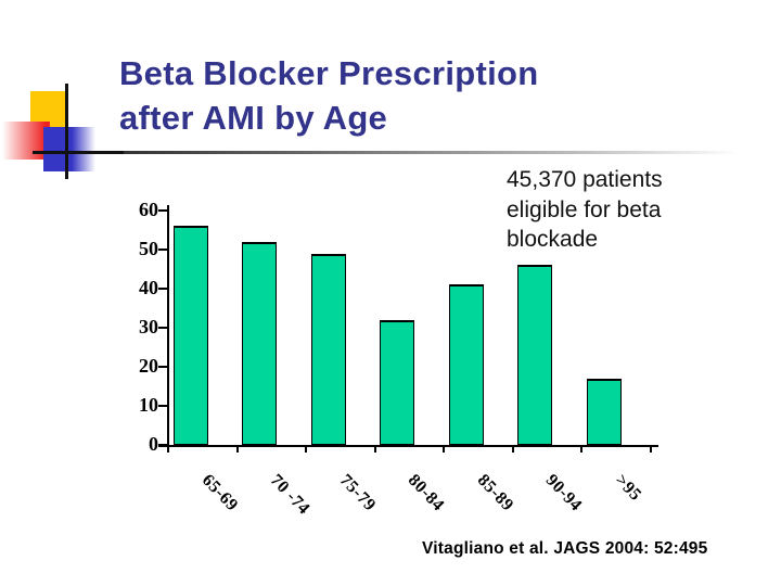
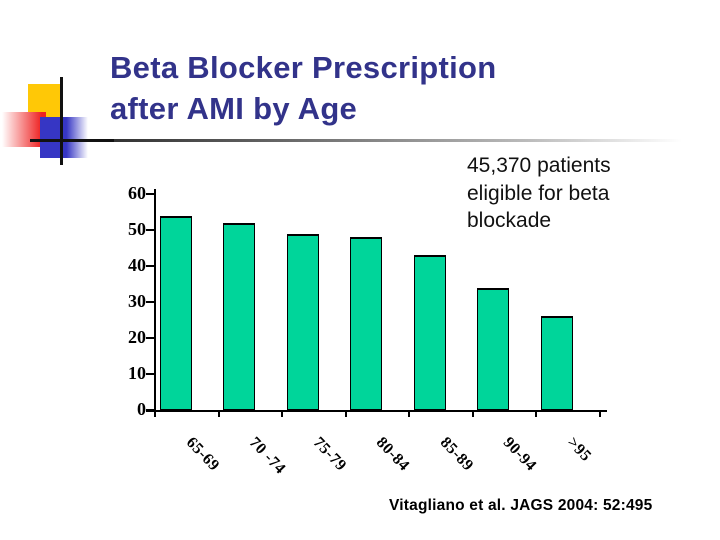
65-69: 56 -> 54
80-84: 32 -> 48
85-89: 41 -> 43
90-94: 46 -> 34
>95: 17 -> 26
